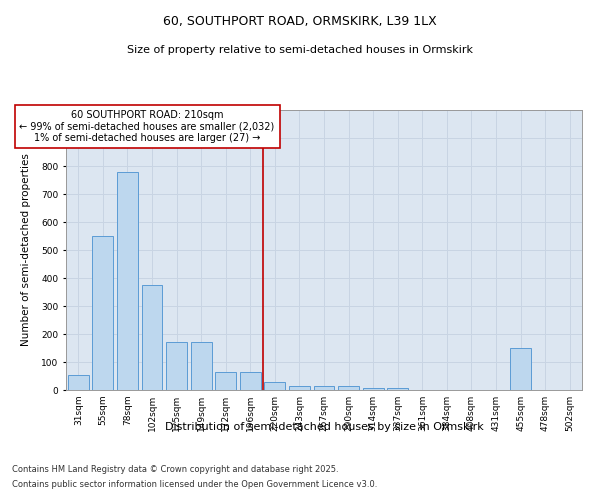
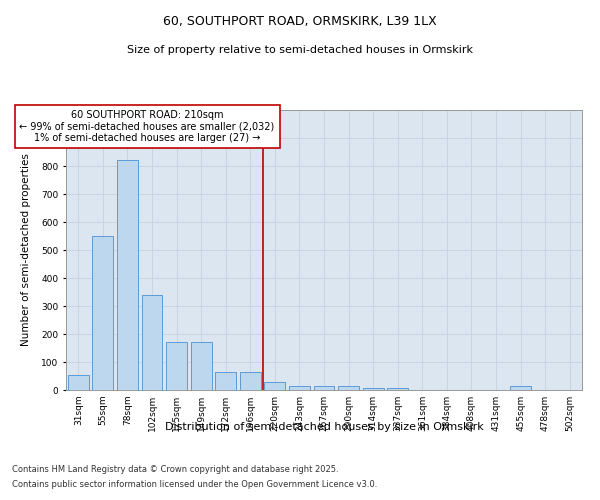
78sqm: 780 -> 820
102sqm: 375 -> 340
455sqm: 150 -> 15
